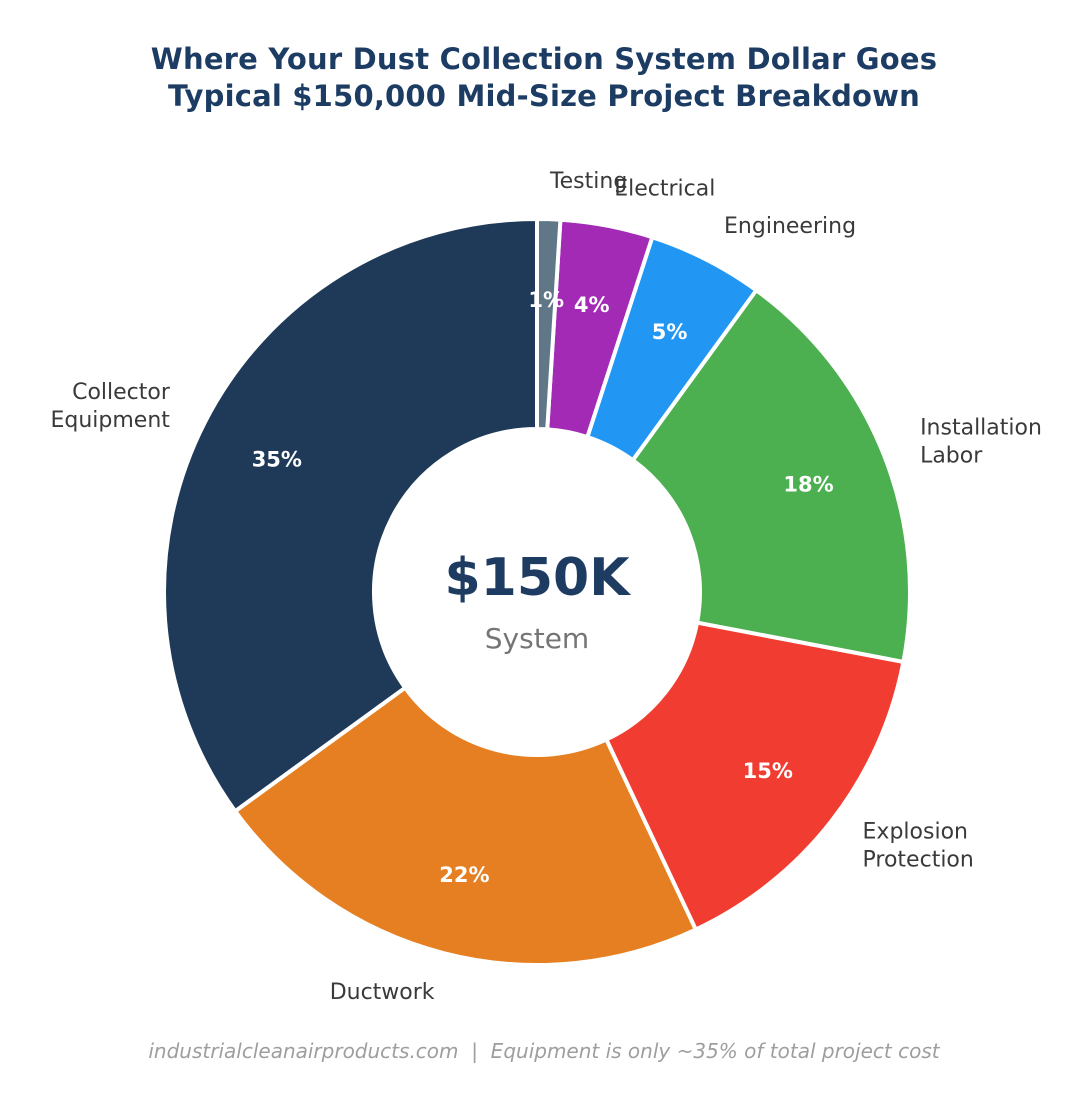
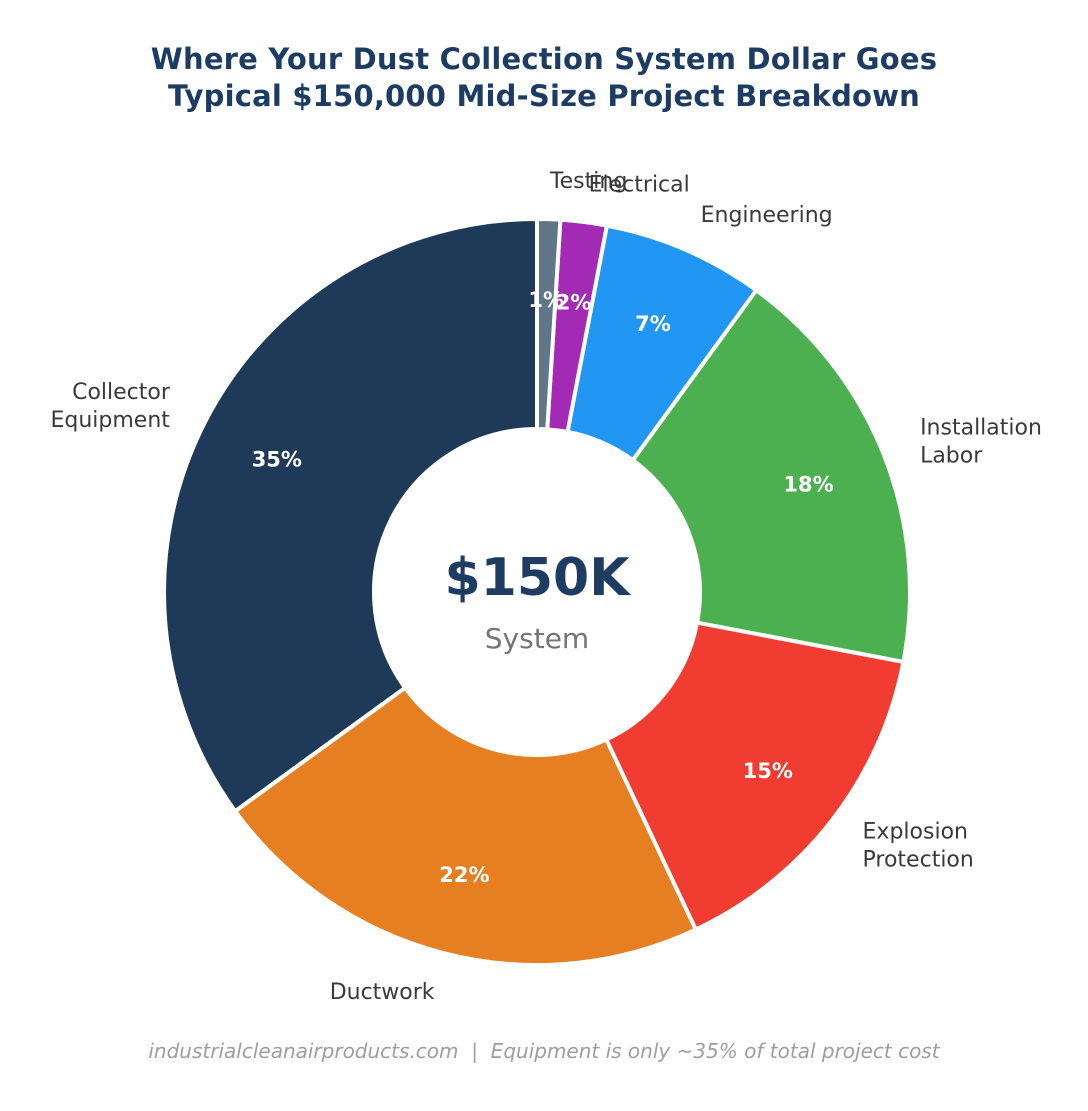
Engineering: 5% -> 7%
Electrical: 4% -> 2%
